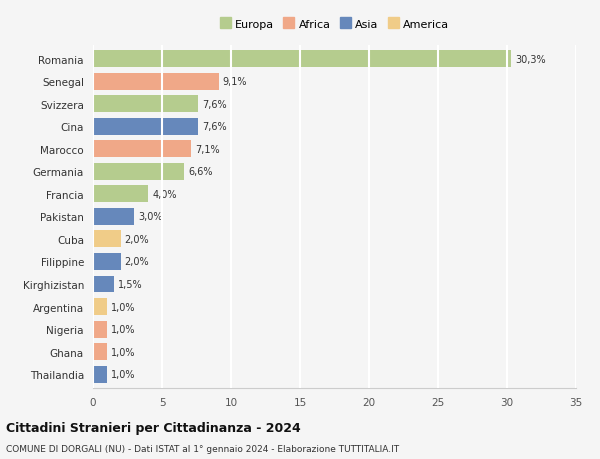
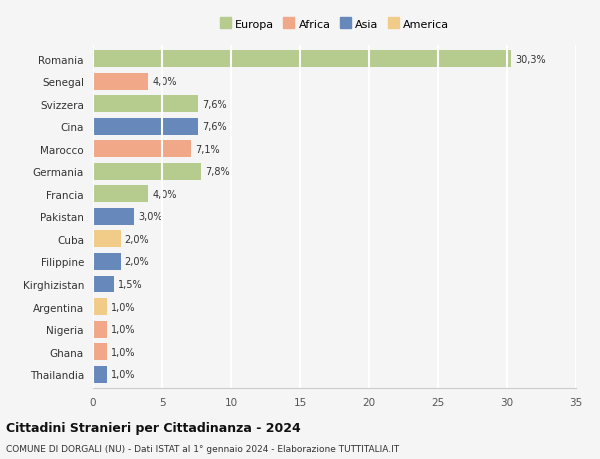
Senegal: 9,1% -> 4,0%
Germania: 6,6% -> 7,8%
